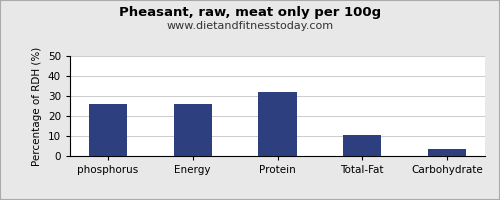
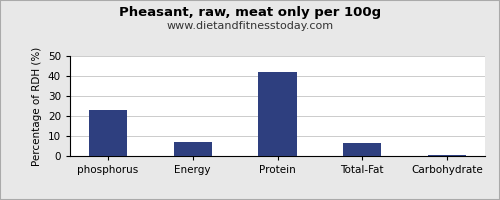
phosphorus: 26.0 -> 23.0
Energy: 26.0 -> 7.0
Protein: 32.0 -> 42.0
Total-Fat: 10.5 -> 6.5
Carbohydrate: 3.5 -> 0.5
